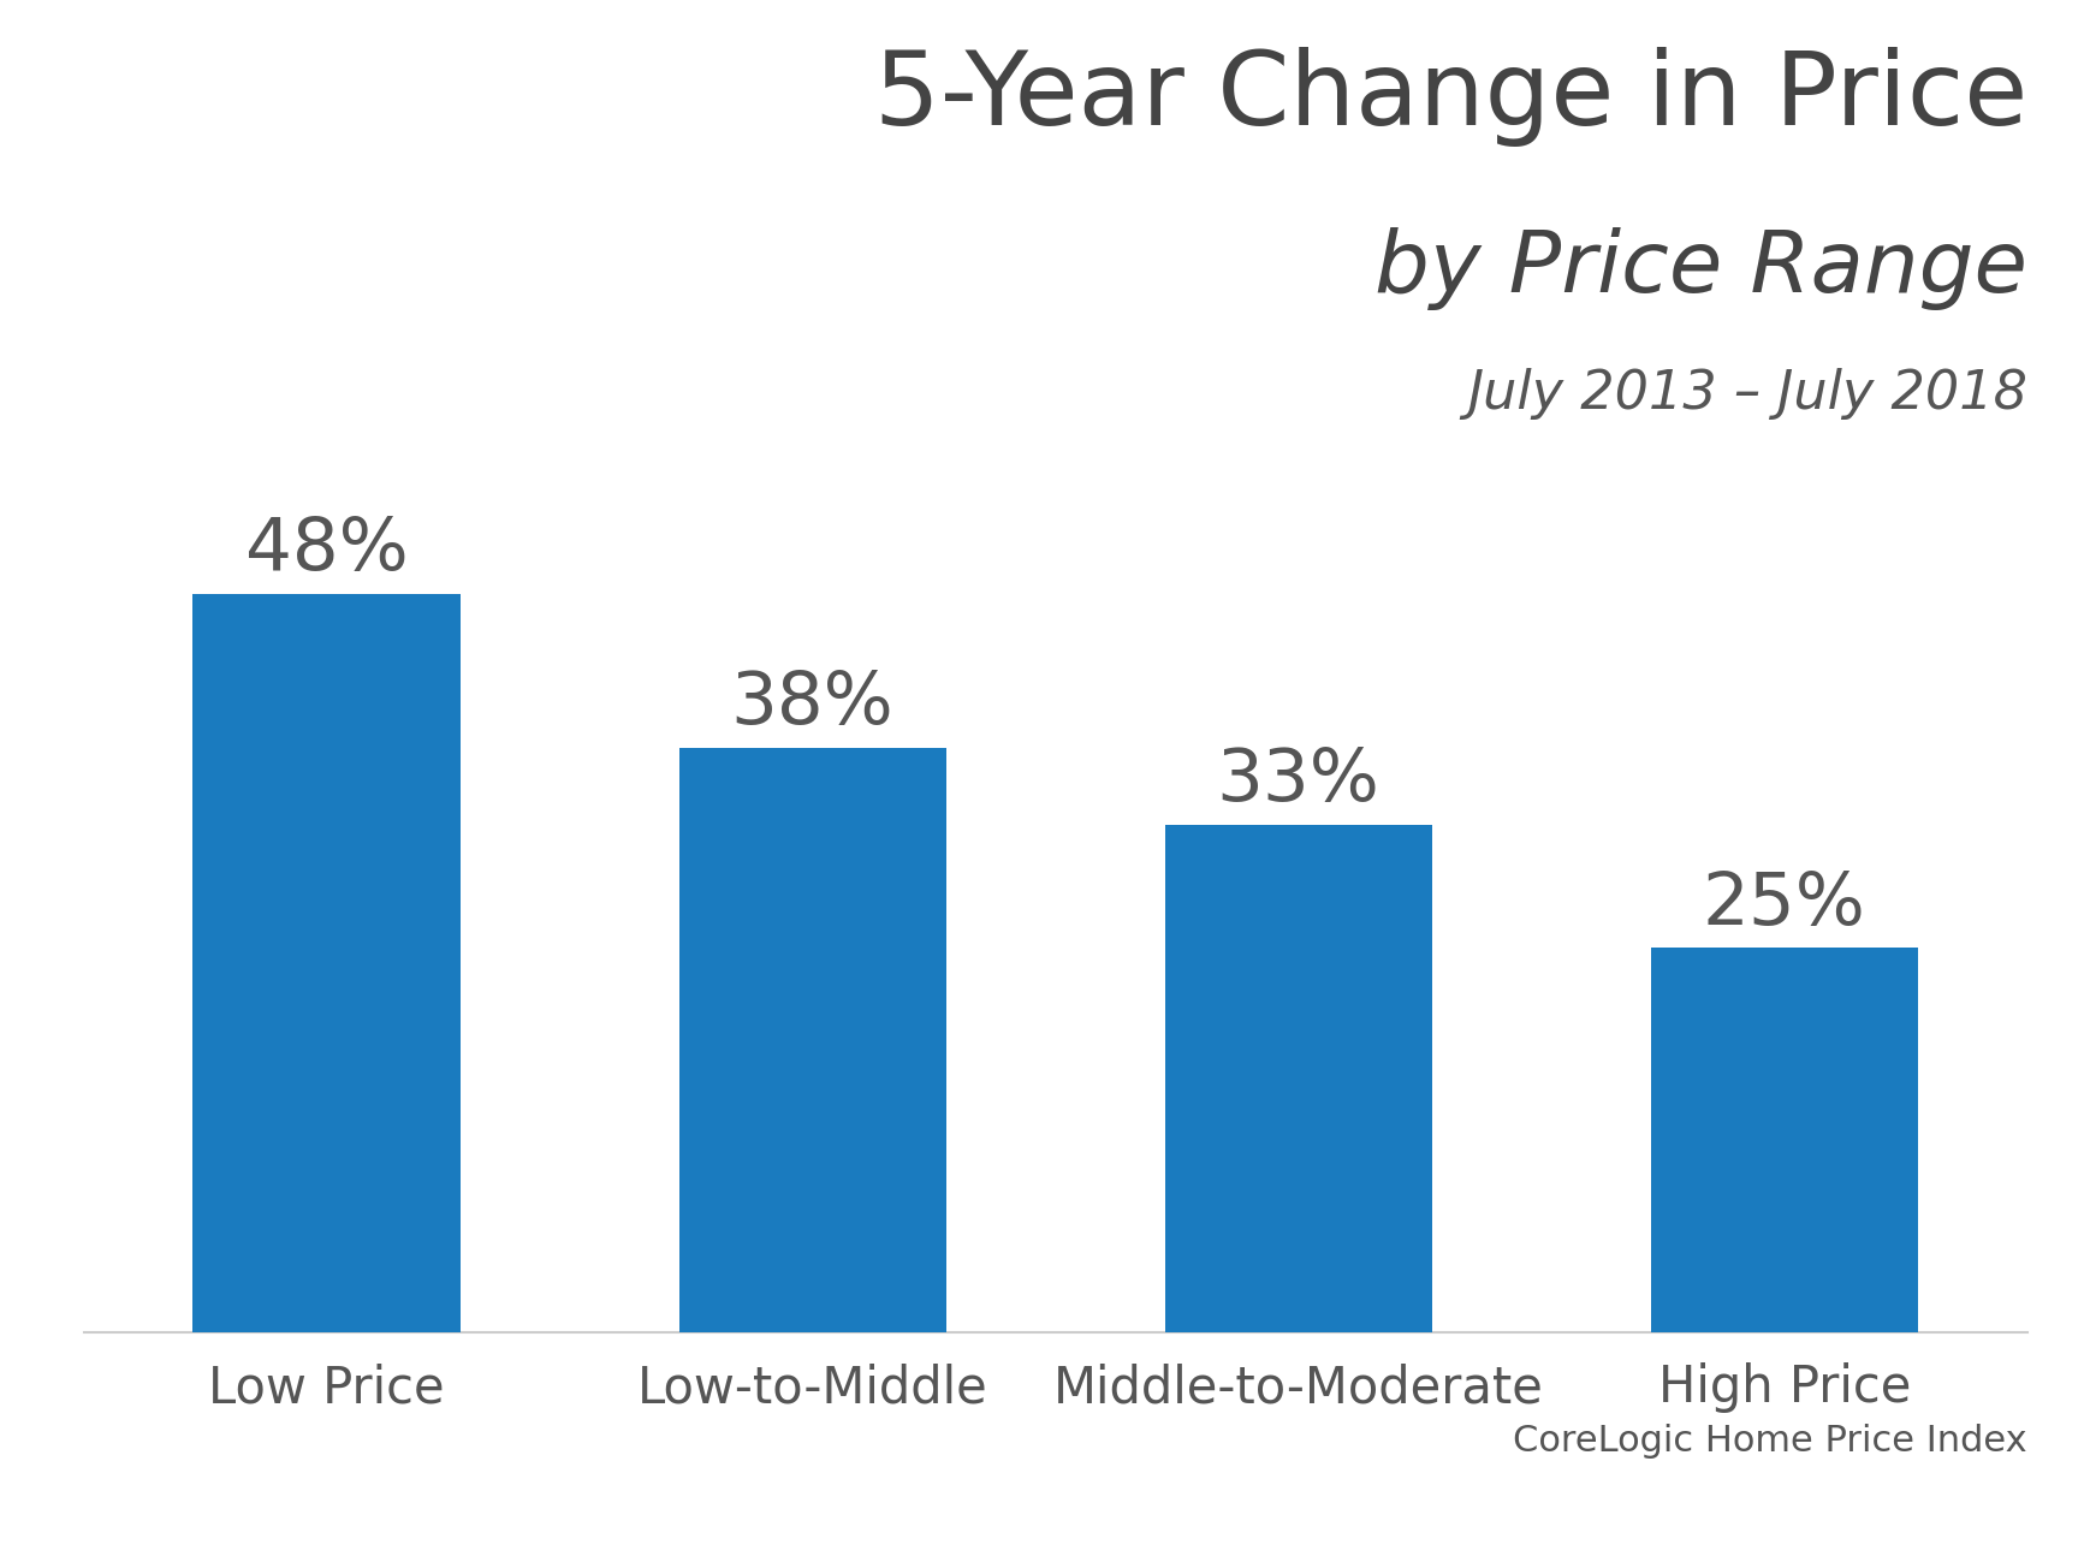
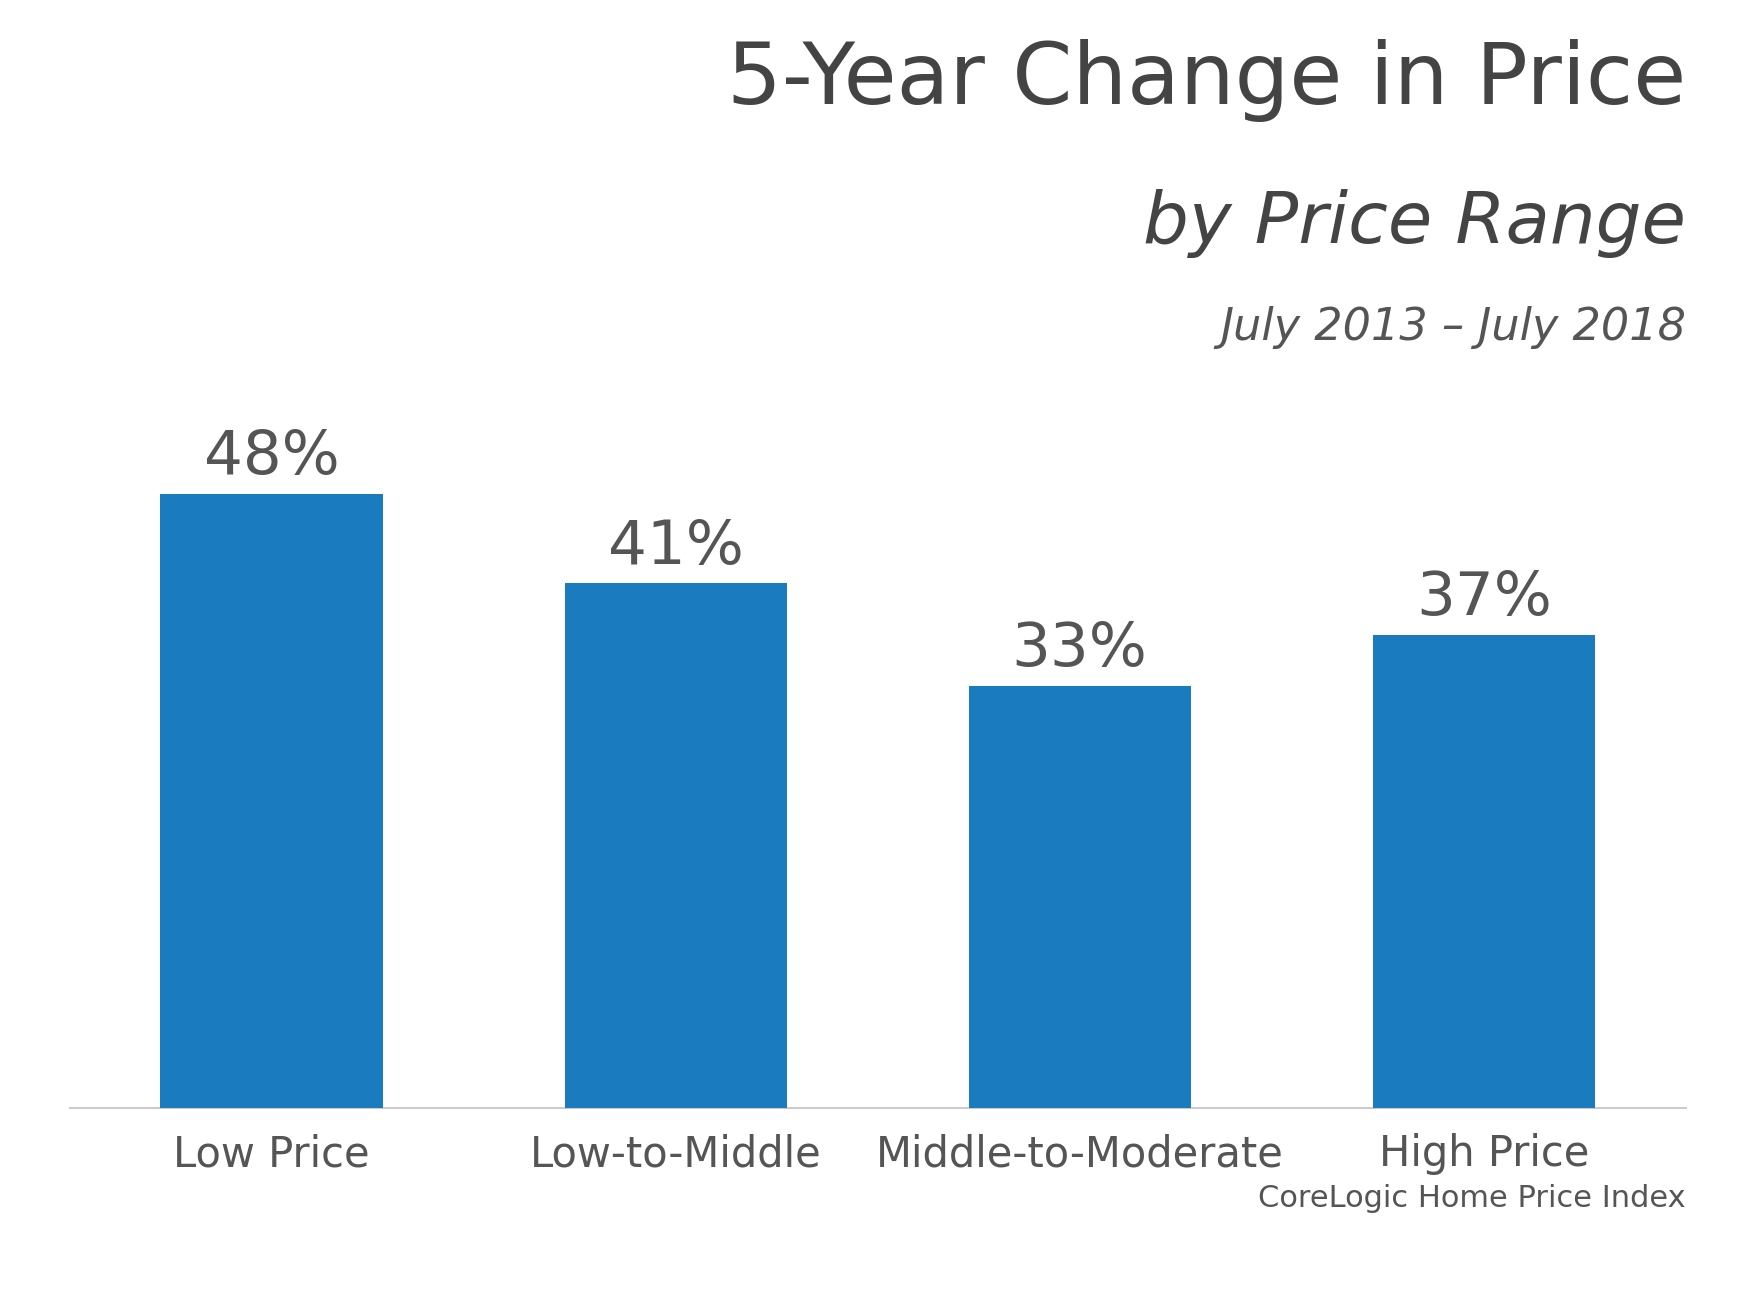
Low-to-Middle: 38% -> 41%
High Price: 25% -> 37%
